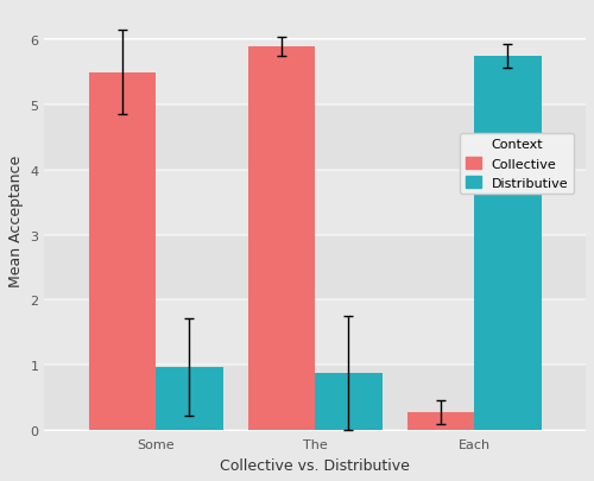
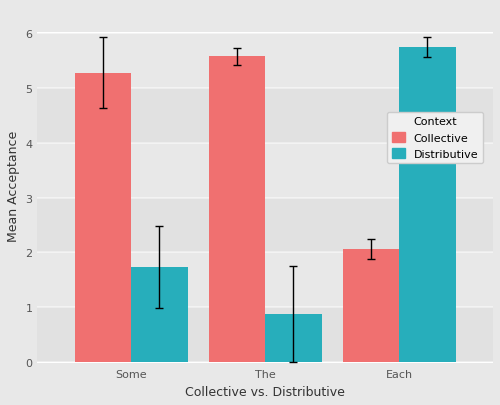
Collective/Some: 5.50 -> 5.28
Distributive/Some: 0.97 -> 1.74
Collective/The: 5.90 -> 5.58
Collective/Each: 0.27 -> 2.06
